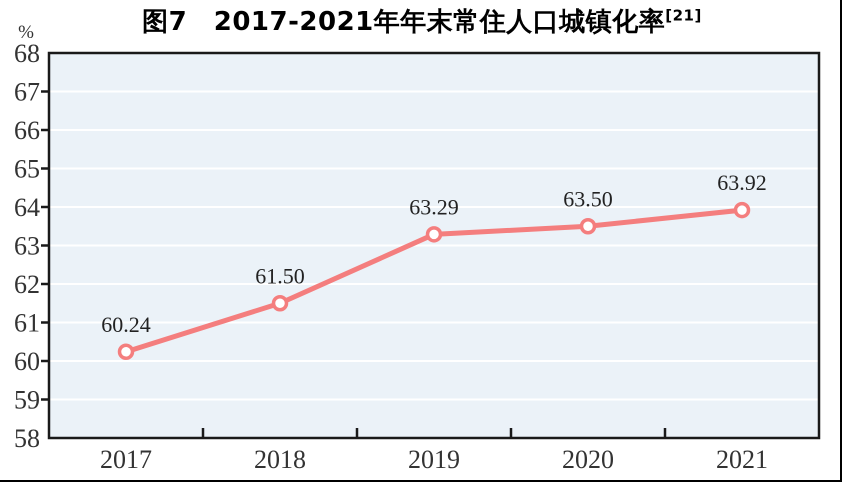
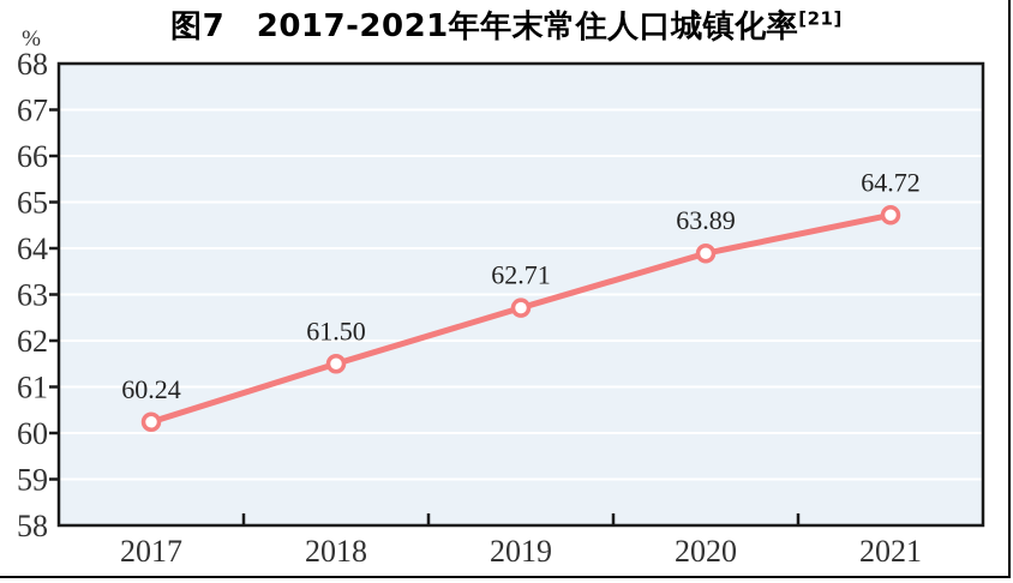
2019: 63.29 -> 62.71
2020: 63.50 -> 63.89
2021: 63.92 -> 64.72
